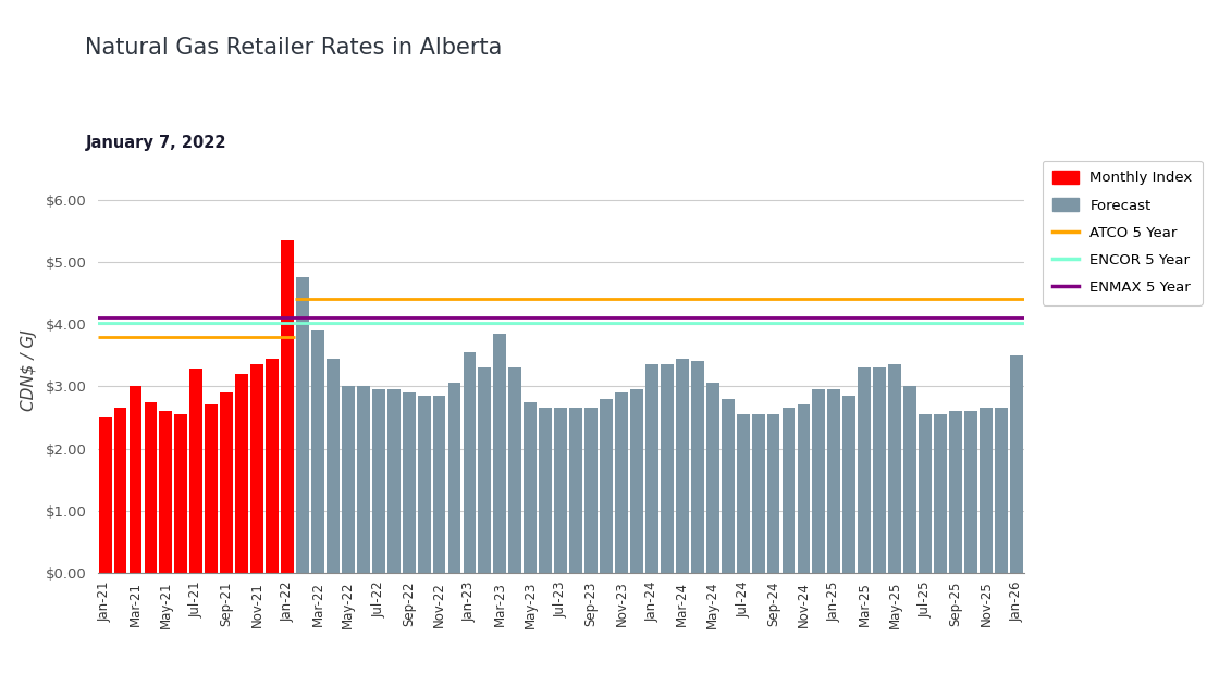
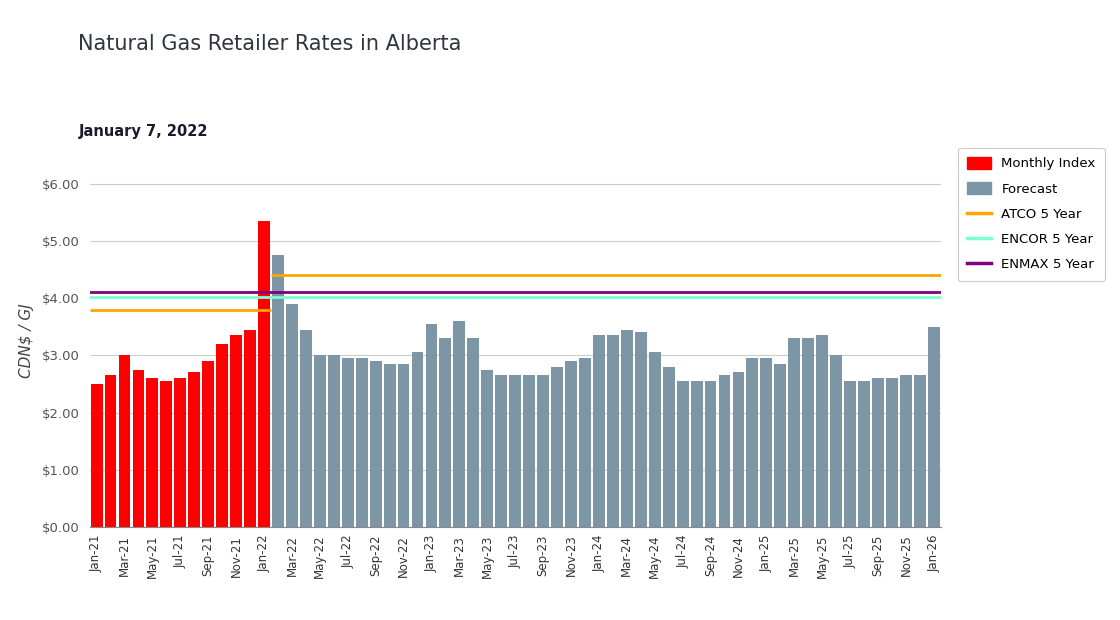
Jul-21: $3.28 -> $2.60
Mar-23: $3.84 -> $3.60
